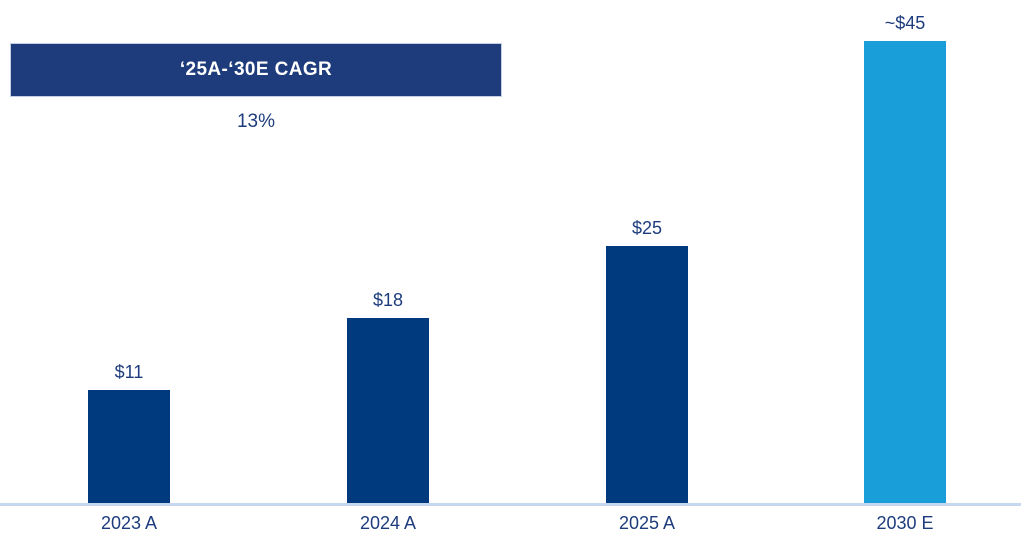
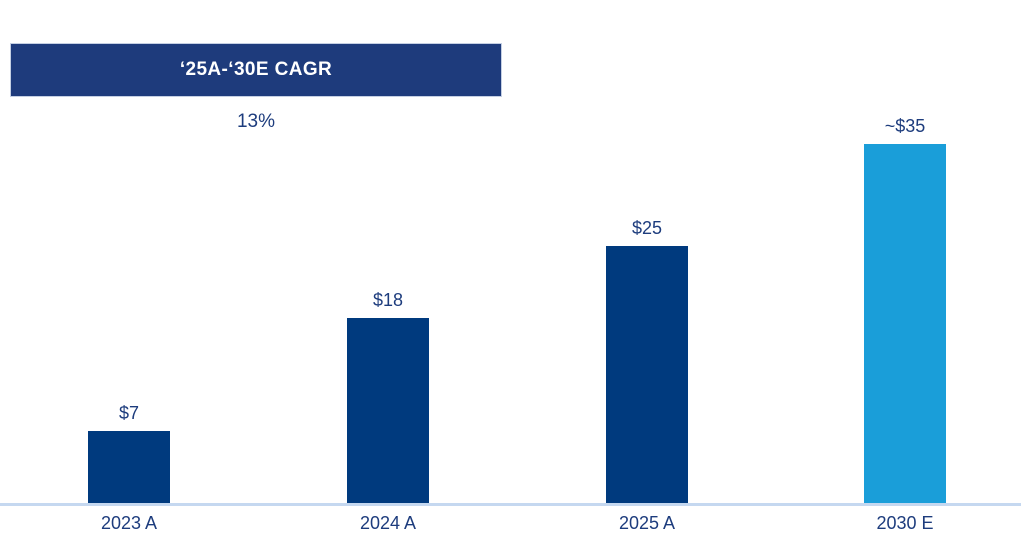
2023 A: $11 -> $7
2030 E: 45 -> 35
